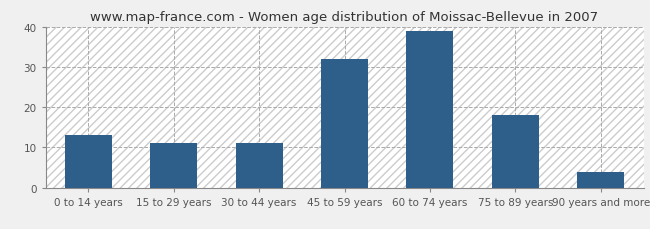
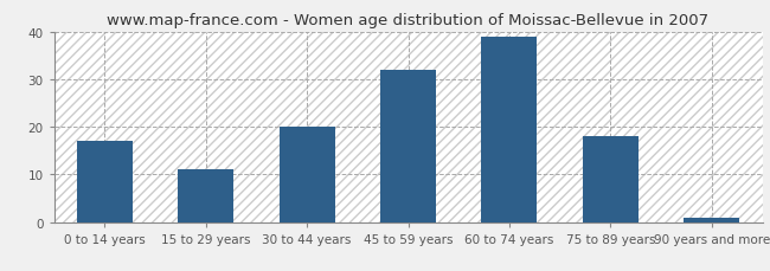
0 to 14 years: 13 -> 17
30 to 44 years: 11 -> 20
90 years and more: 4 -> 1
